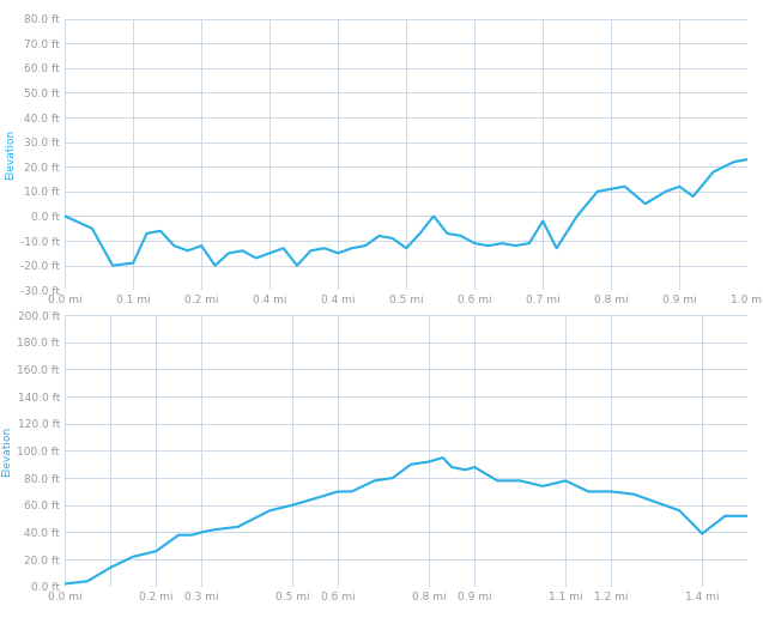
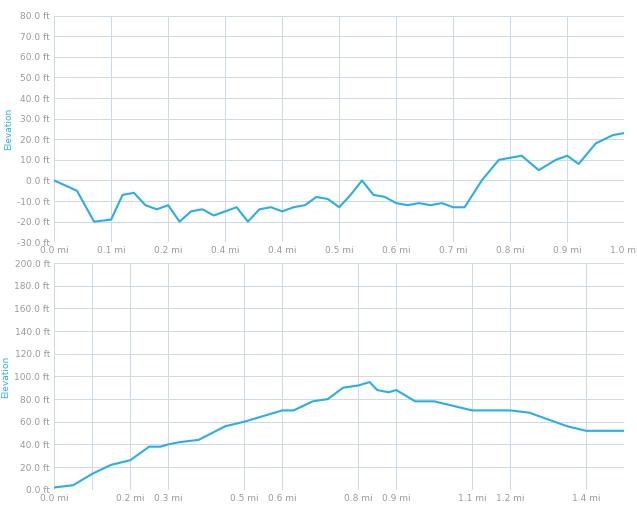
0.7 mi: -2 ft -> -13 ft
1.1 mi: 78 ft -> 70 ft
1.4 mi: 39 ft -> 52 ft
